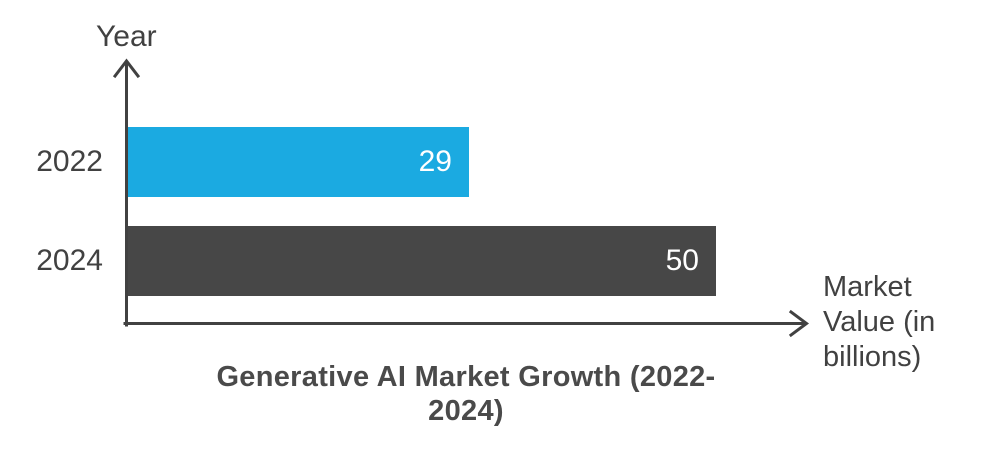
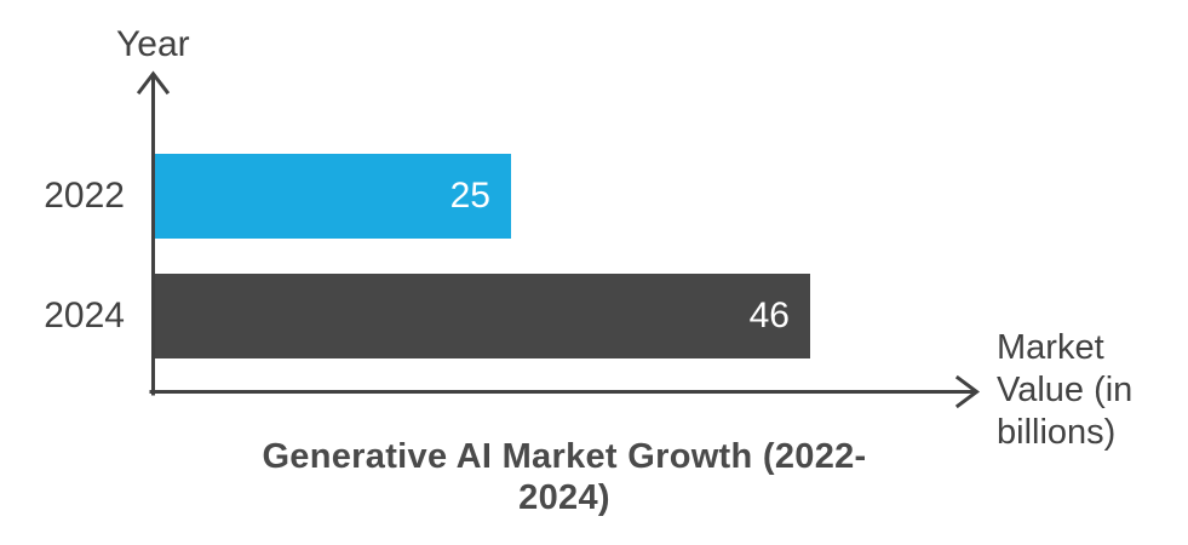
2022: 29 -> 25
2024: 50 -> 46
